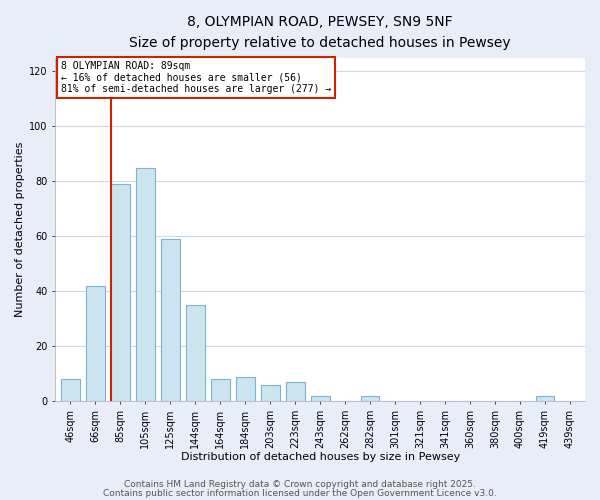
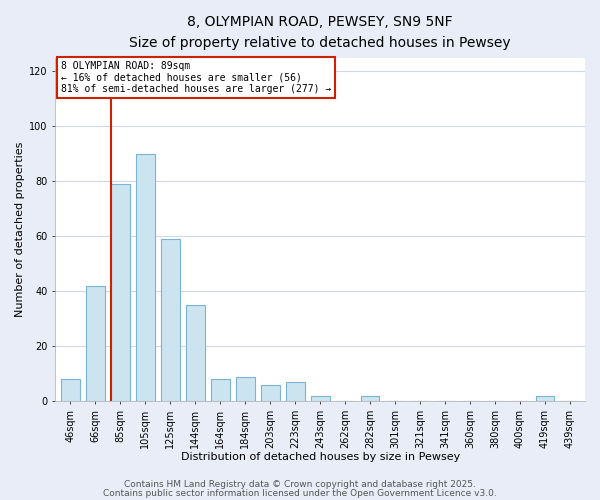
105sqm: 85 -> 90
